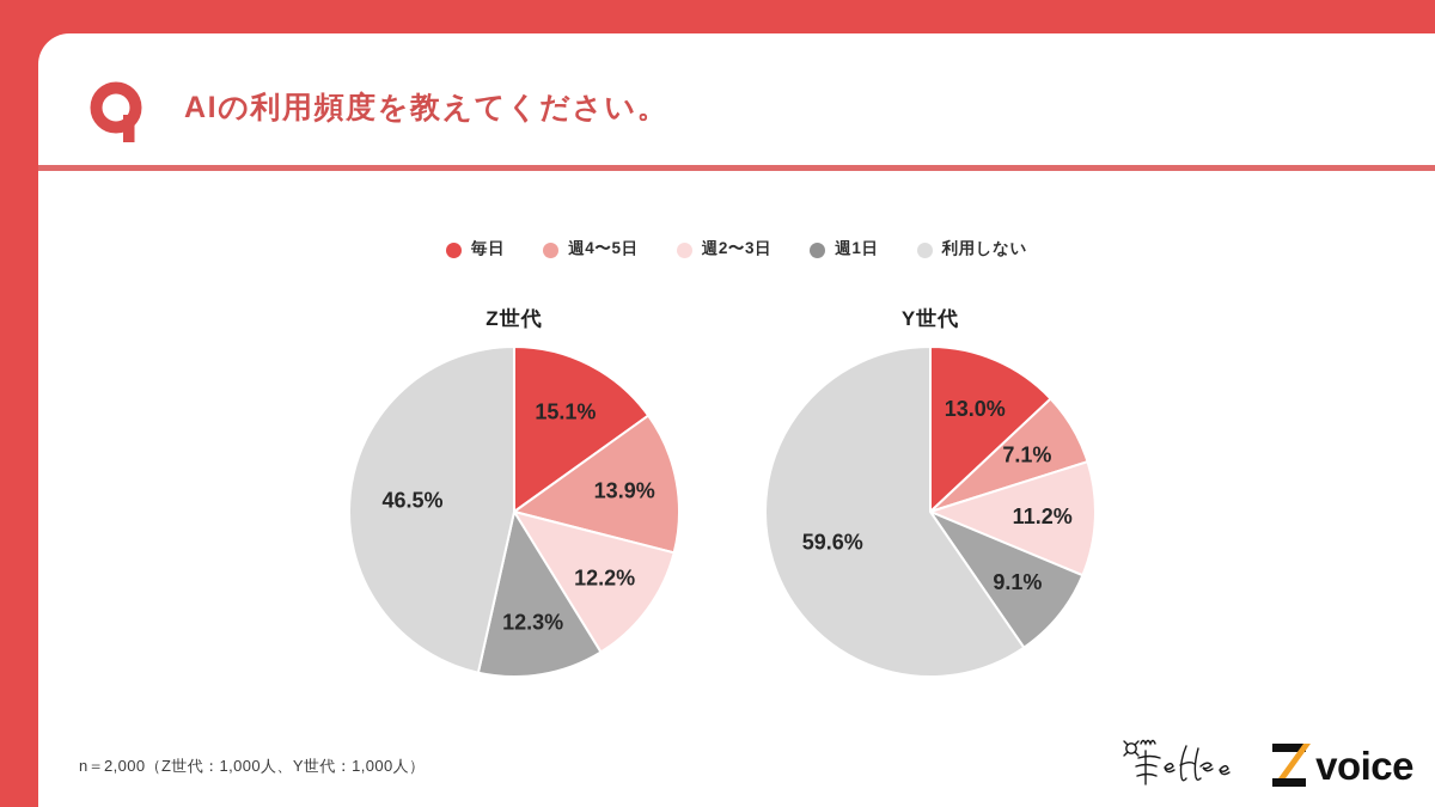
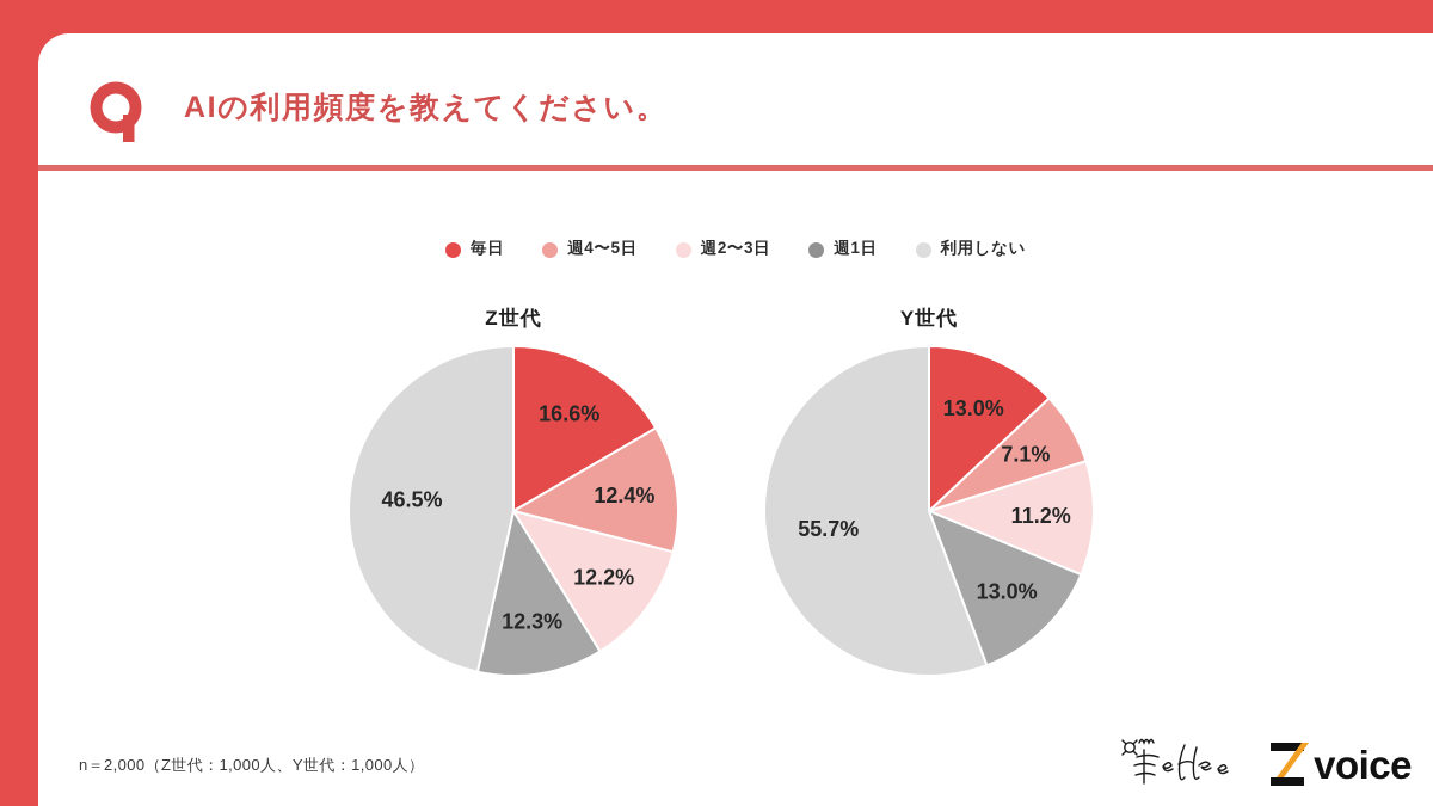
Z世代/毎日: 15.1% -> 16.6%
Z世代/週4〜5日: 13.9% -> 12.4%
Y世代/週1日: 9.1% -> 13.0%
Y世代/利用しない: 59.6% -> 55.7%
